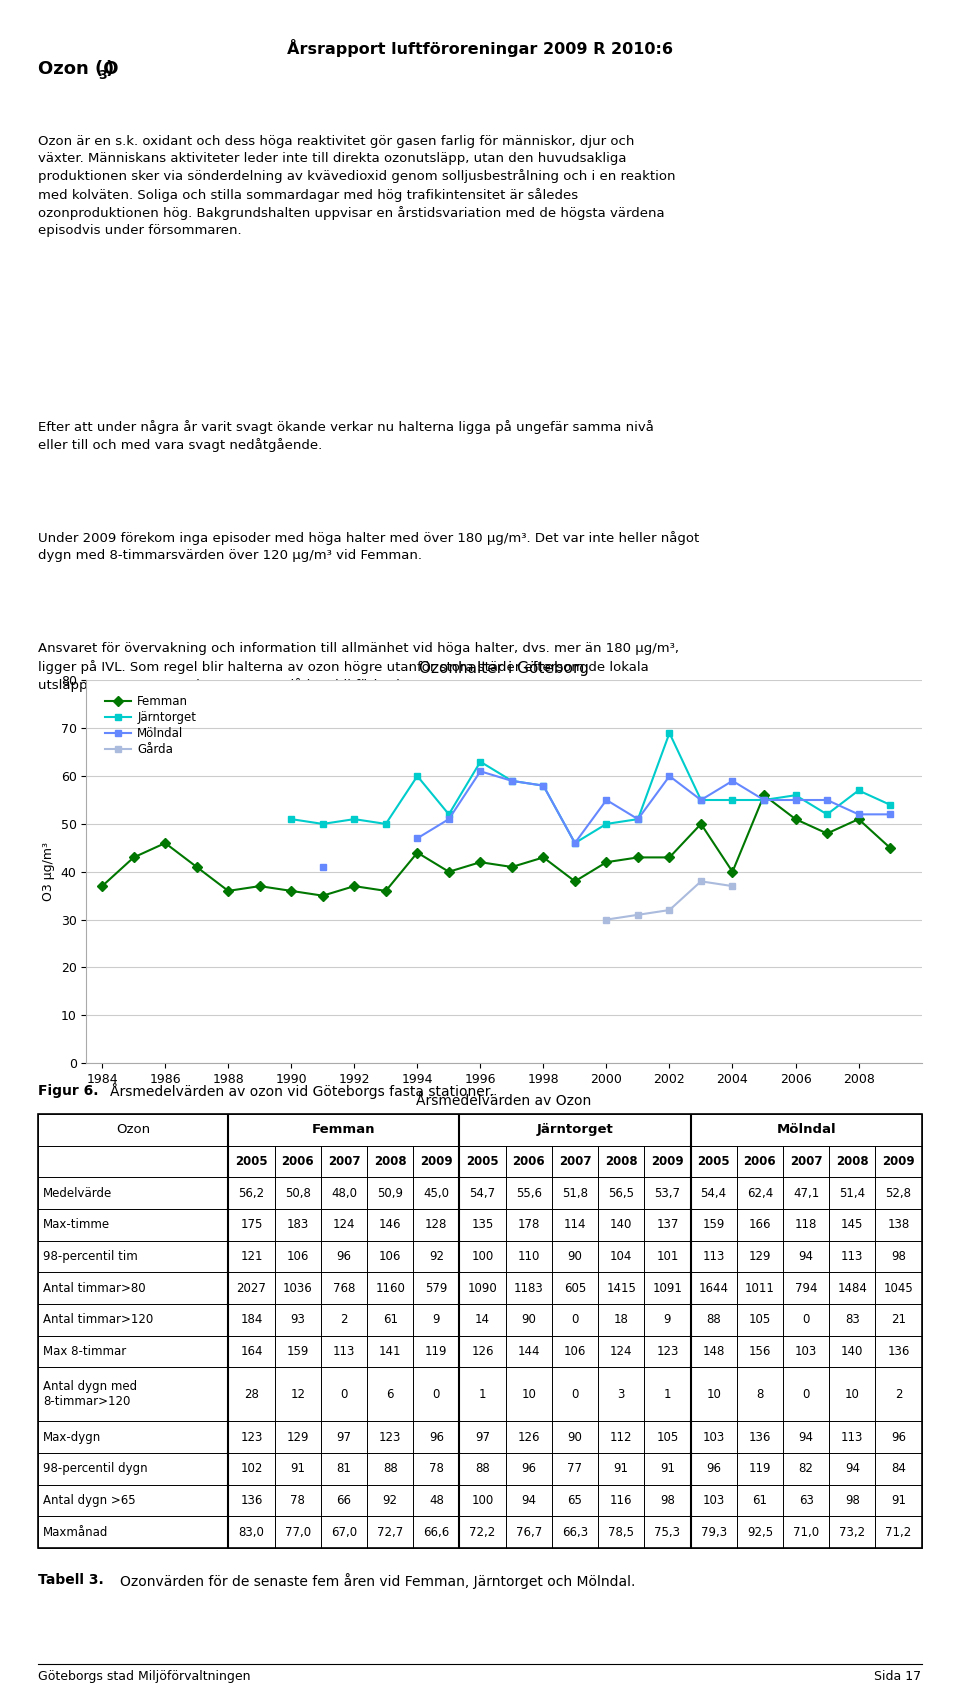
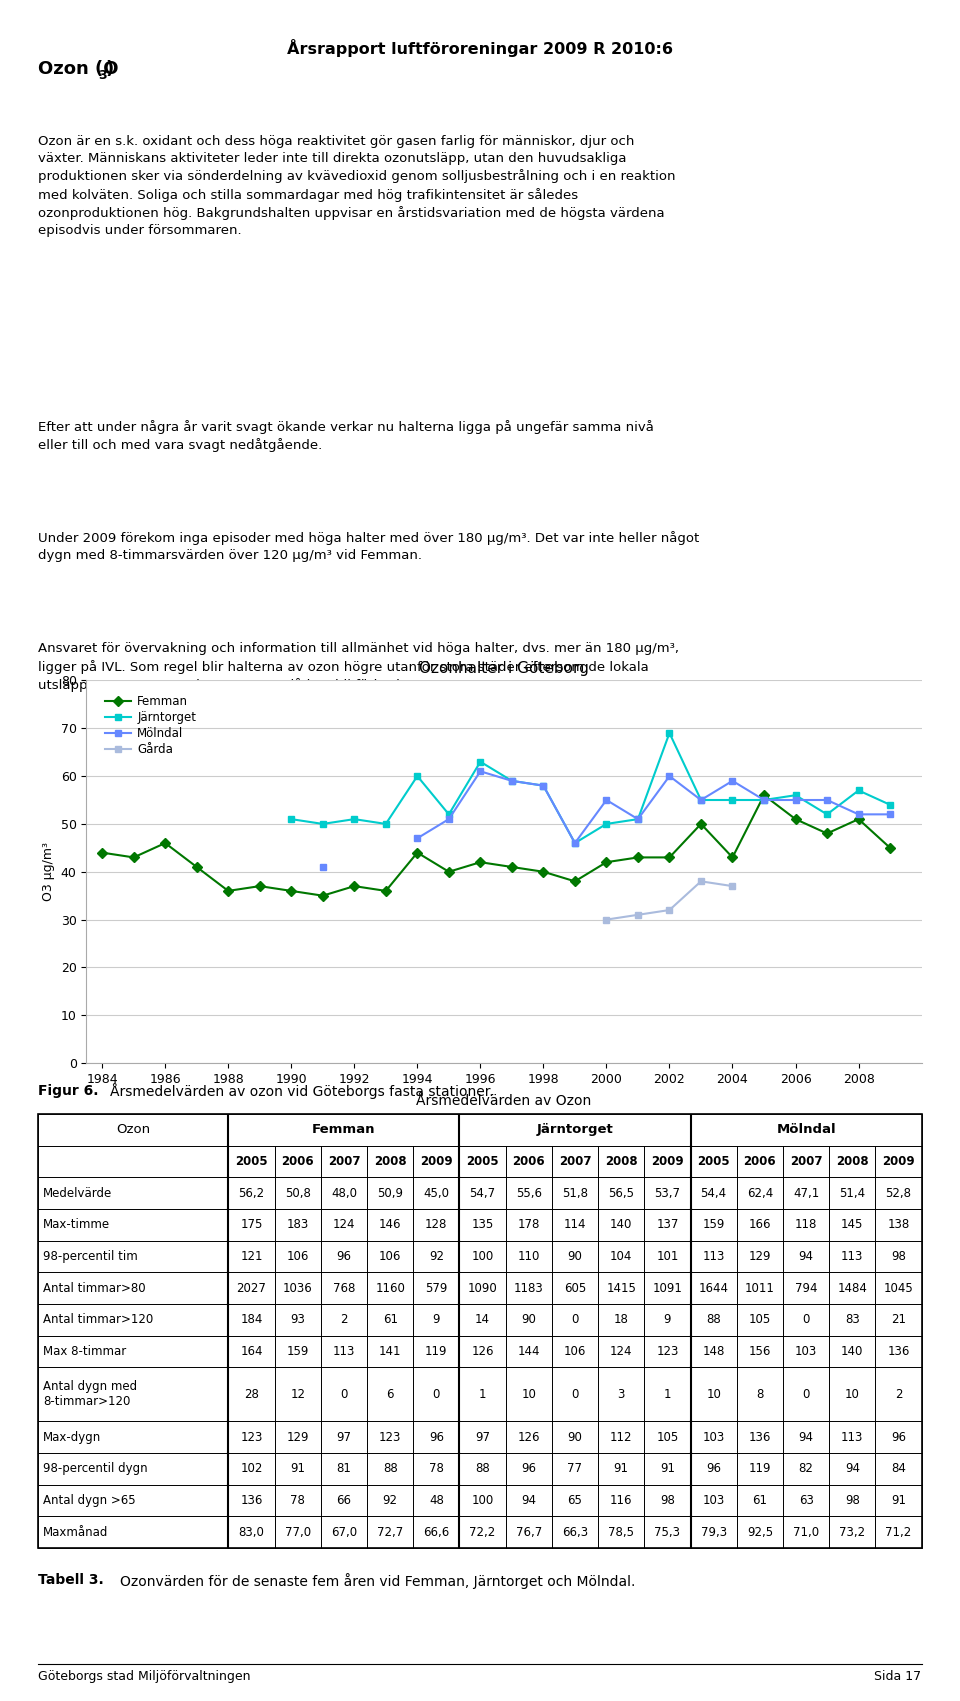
Femman/1984: 37 -> 44
Femman/1998: 43 -> 40
Femman/2004: 40 -> 43
